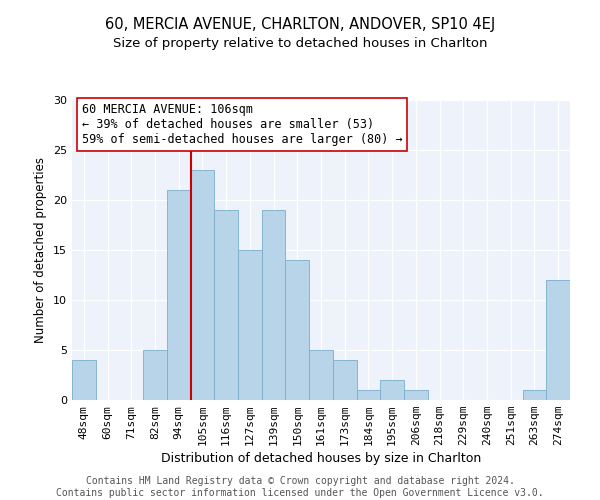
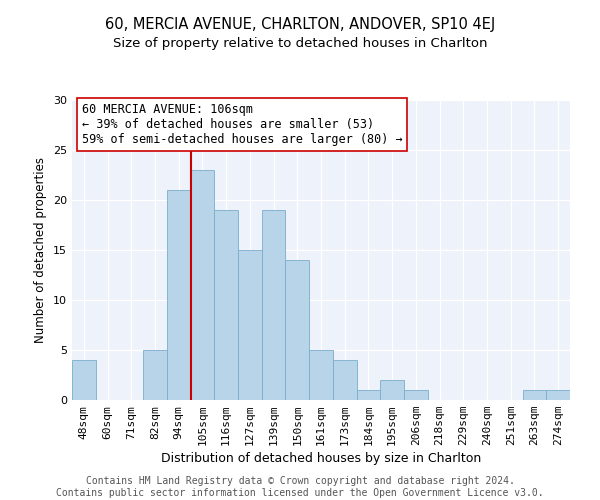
274sqm: 12 -> 1
